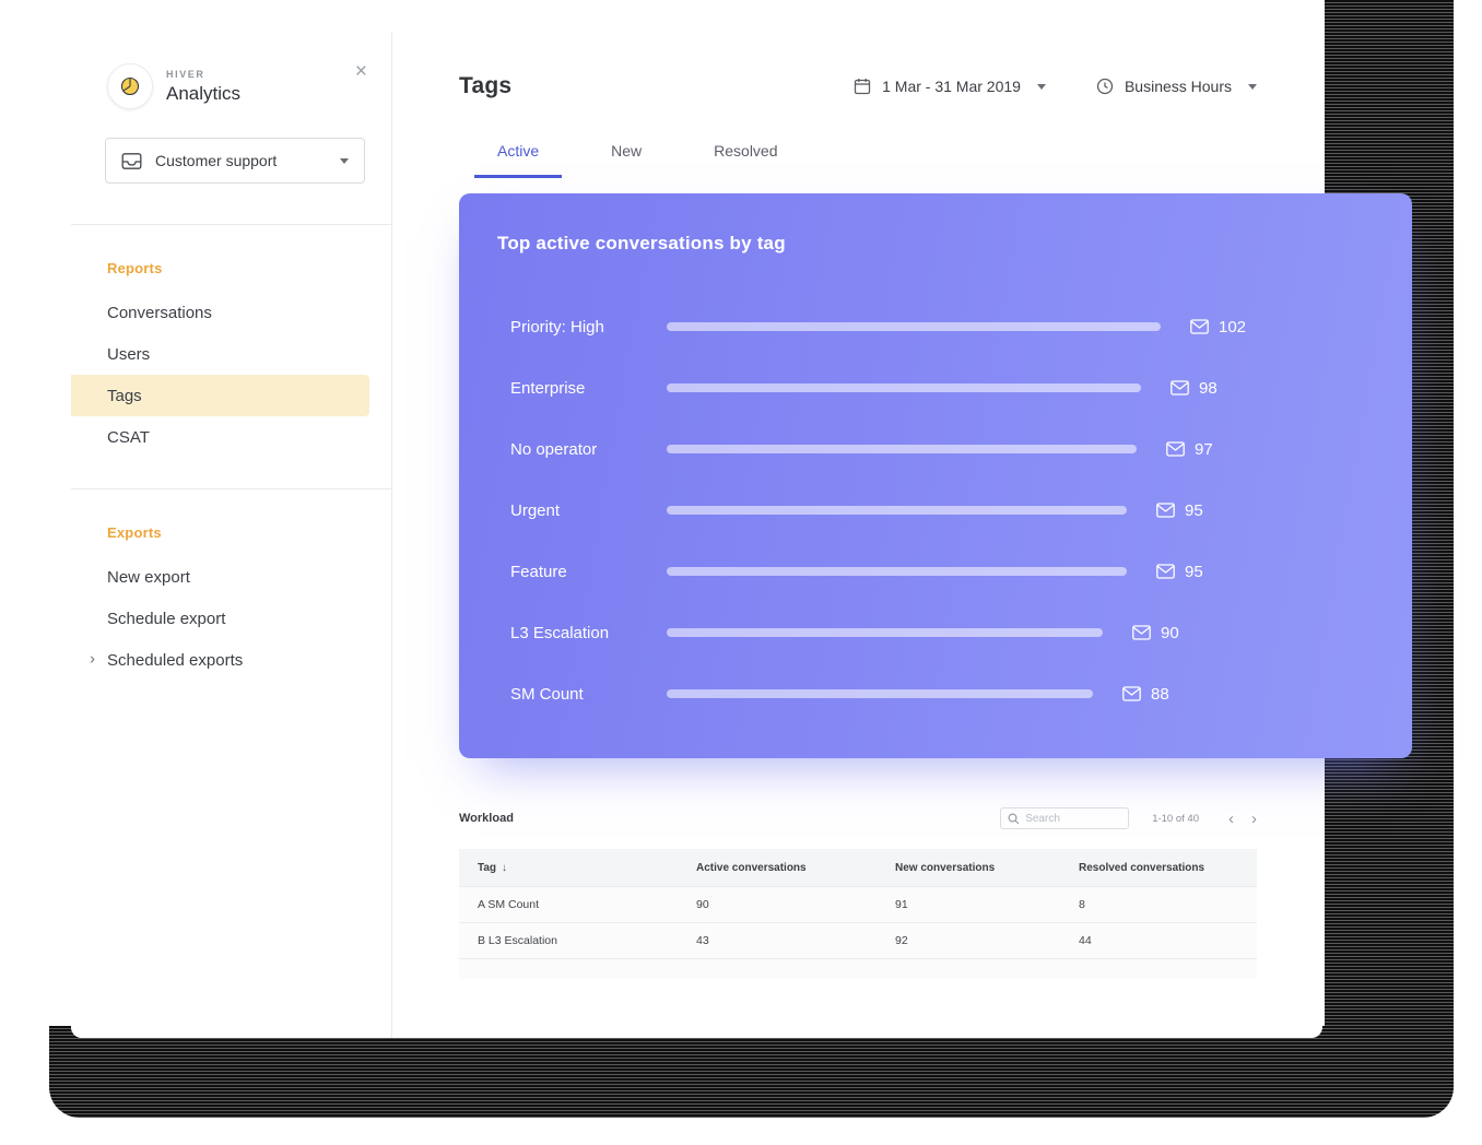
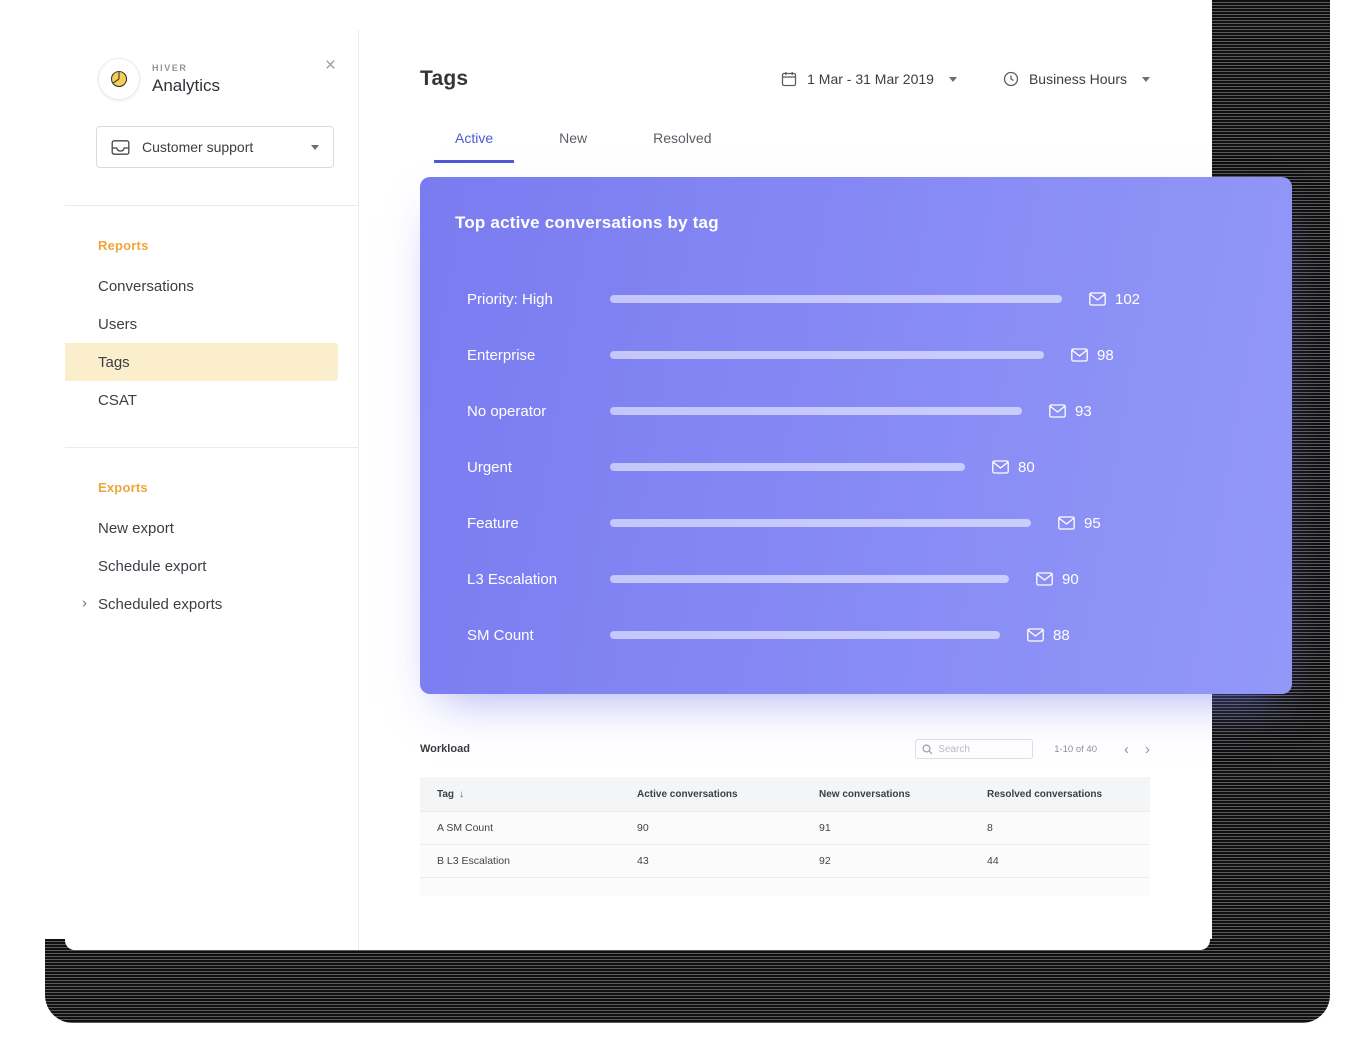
No operator: 97 -> 93
Urgent: 95 -> 80
